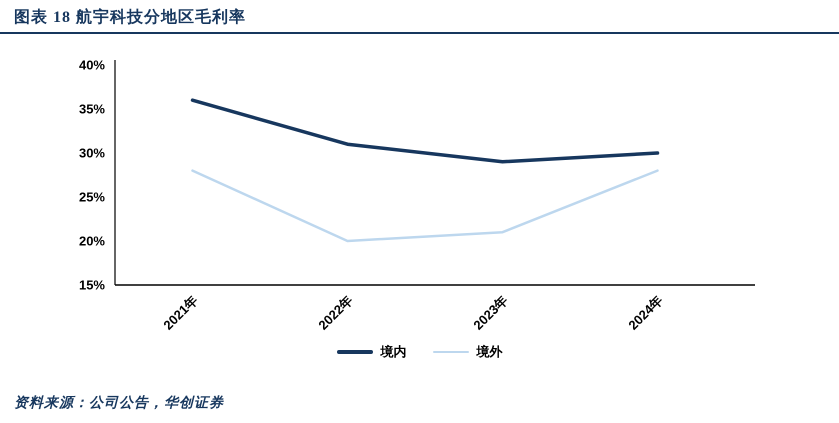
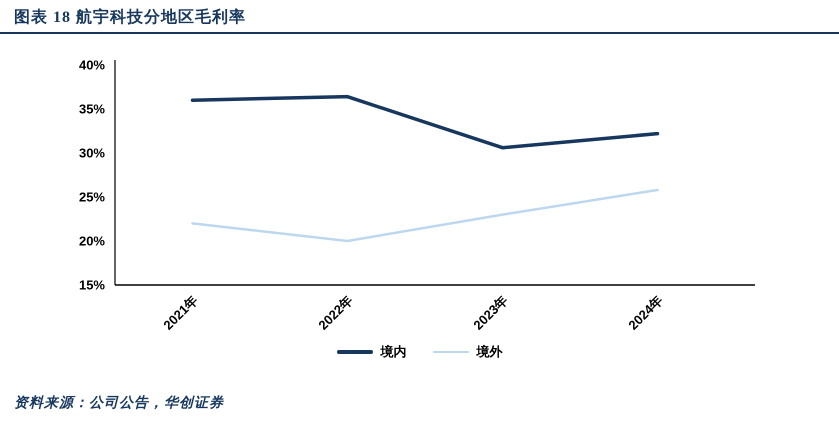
境外/2021年: 28% -> 22%
境内/2022年: 31% -> 36%
境内/2023年: 29% -> 31%
境外/2023年: 21% -> 23%
境内/2024年: 30% -> 32%
境外/2024年: 28% -> 26%
